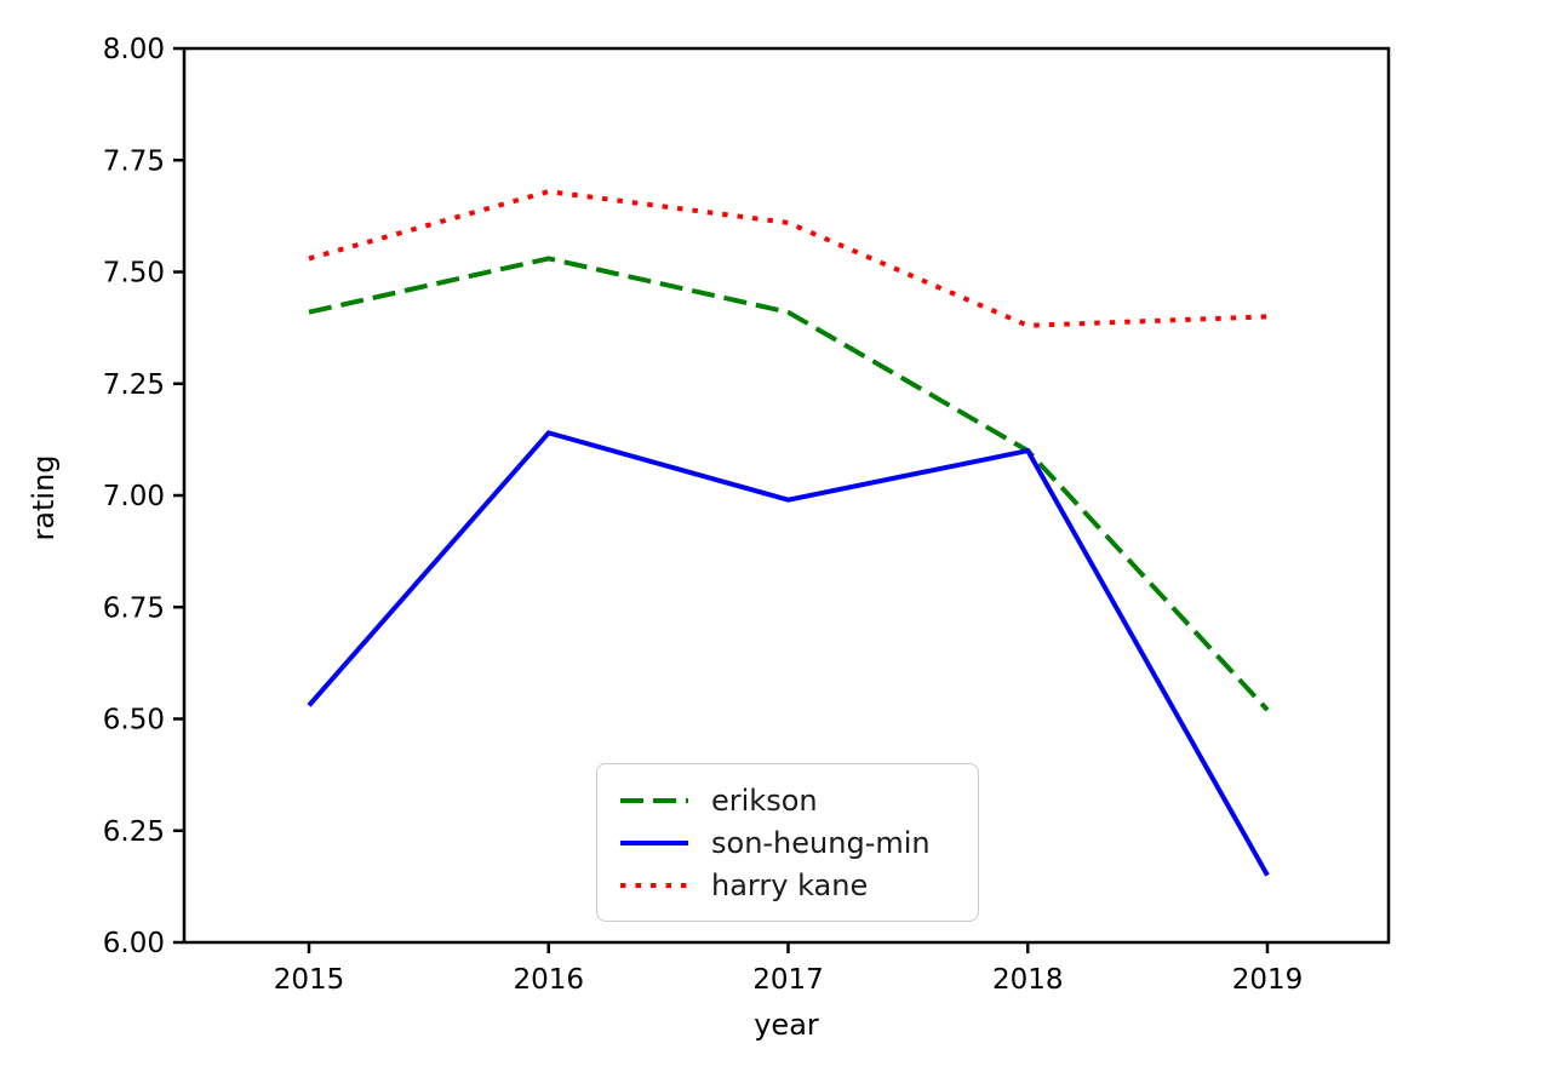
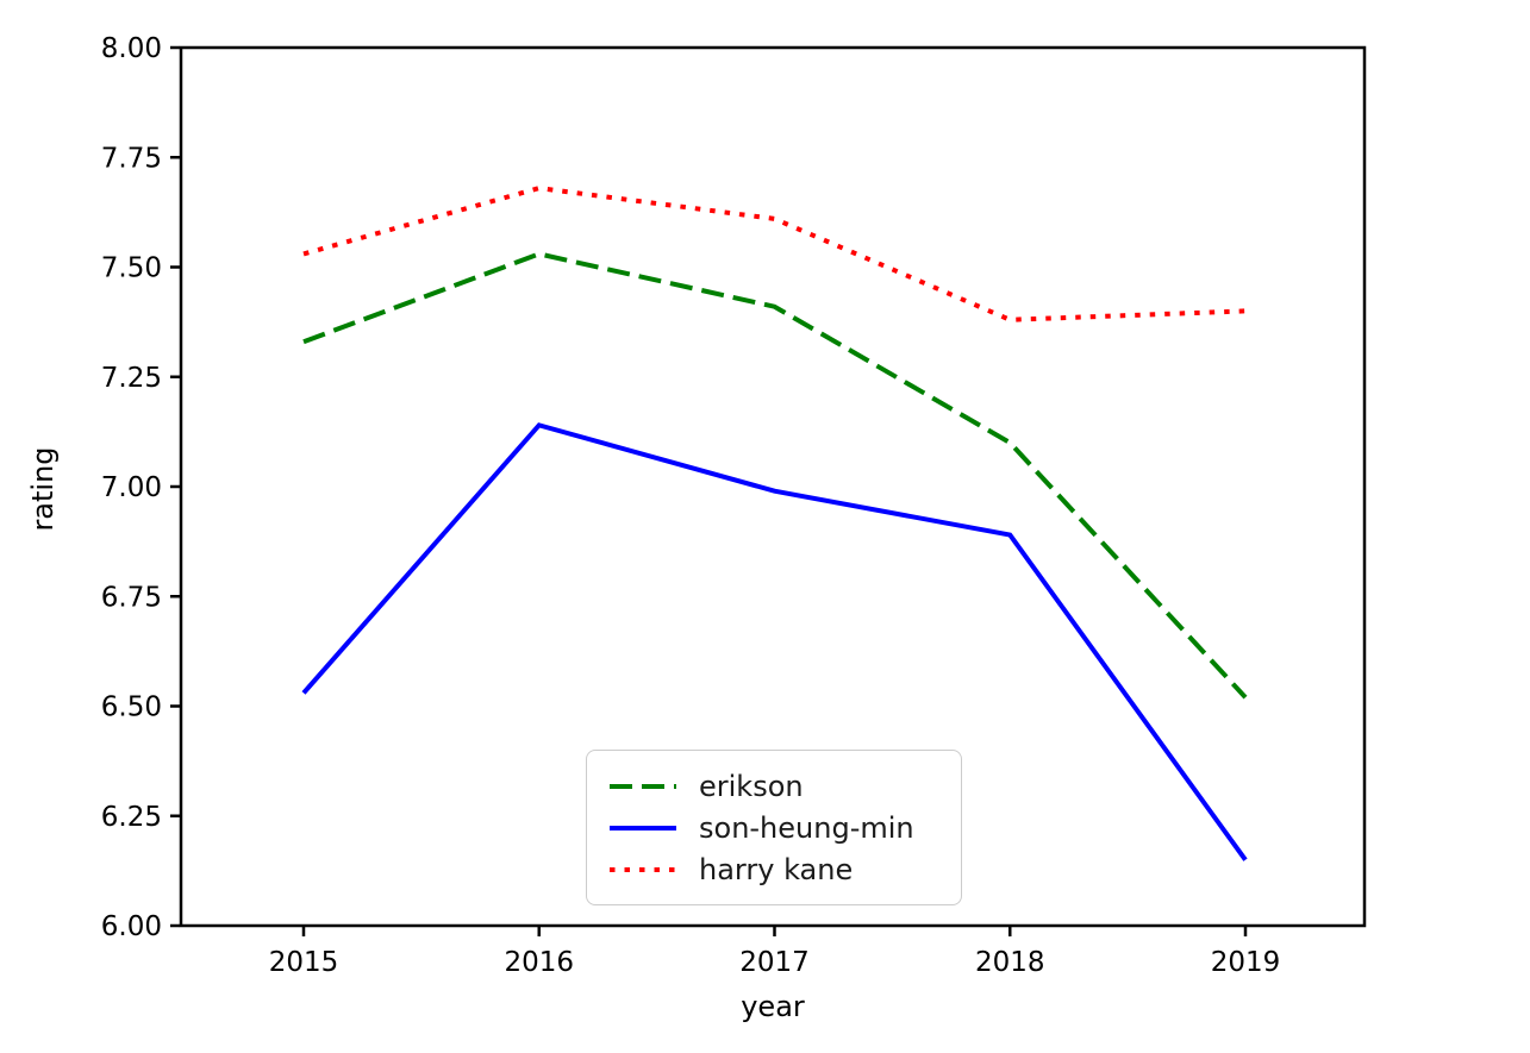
erikson/2015: 7.41 -> 7.33
son-heung-min/2018: 7.10 -> 6.89
